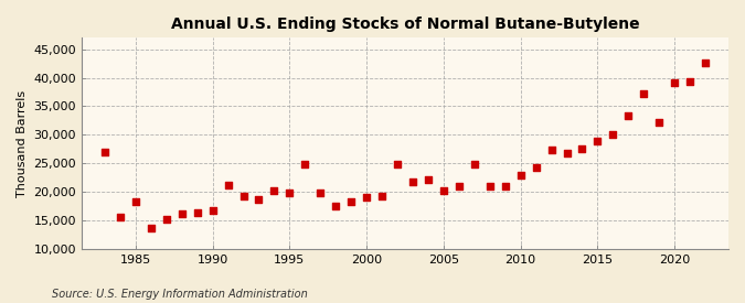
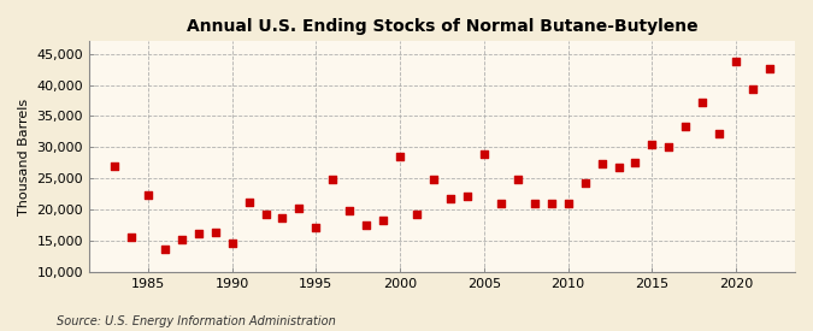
1985: 18,200 -> 22,400
1990: 16,700 -> 14,600
1995: 19,800 -> 17,200
2000: 19,000 -> 28,600
2005: 20,300 -> 29,000
2010: 23,000 -> 21,000
2015: 29,000 -> 30,400
2020: 39,100 -> 43,800
